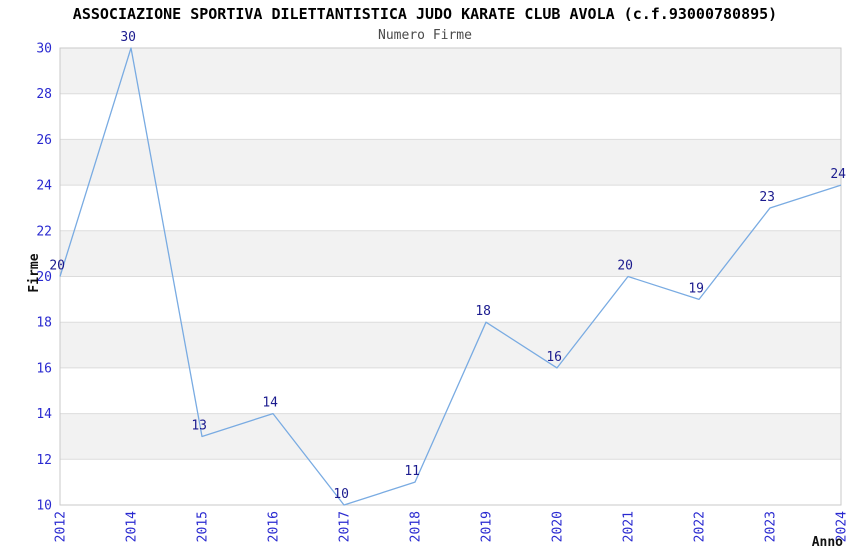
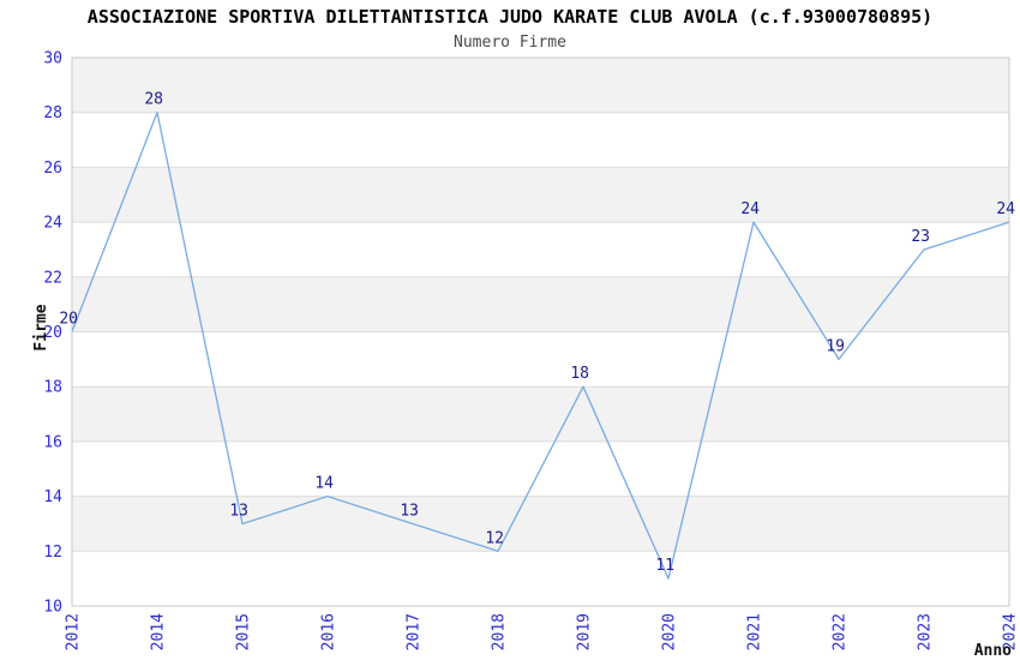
2014: 30 -> 28
2017: 10 -> 13
2018: 11 -> 12
2020: 16 -> 11
2021: 20 -> 24
